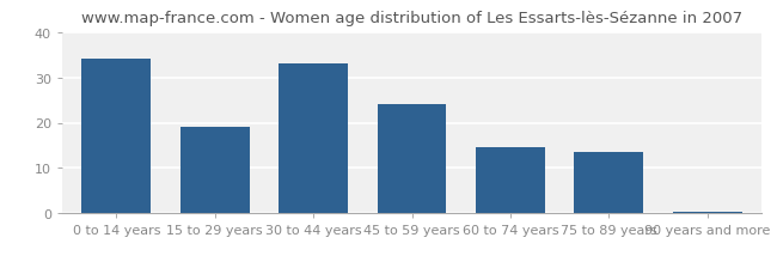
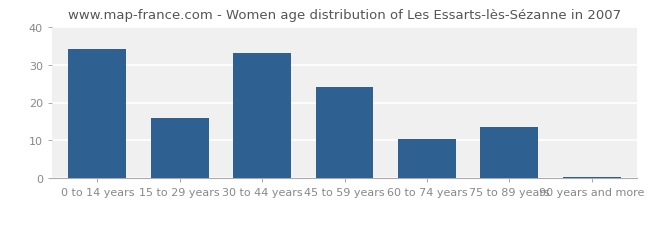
15 to 29 years: 19.0 -> 16.0
60 to 74 years: 14.5 -> 10.5
